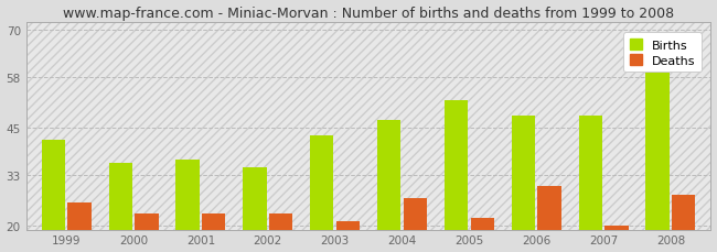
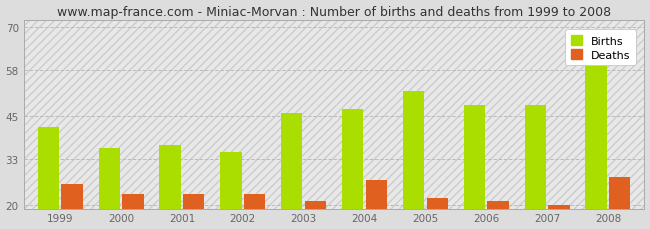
Births/2003: 43 -> 46
Deaths/2006: 30 -> 21
